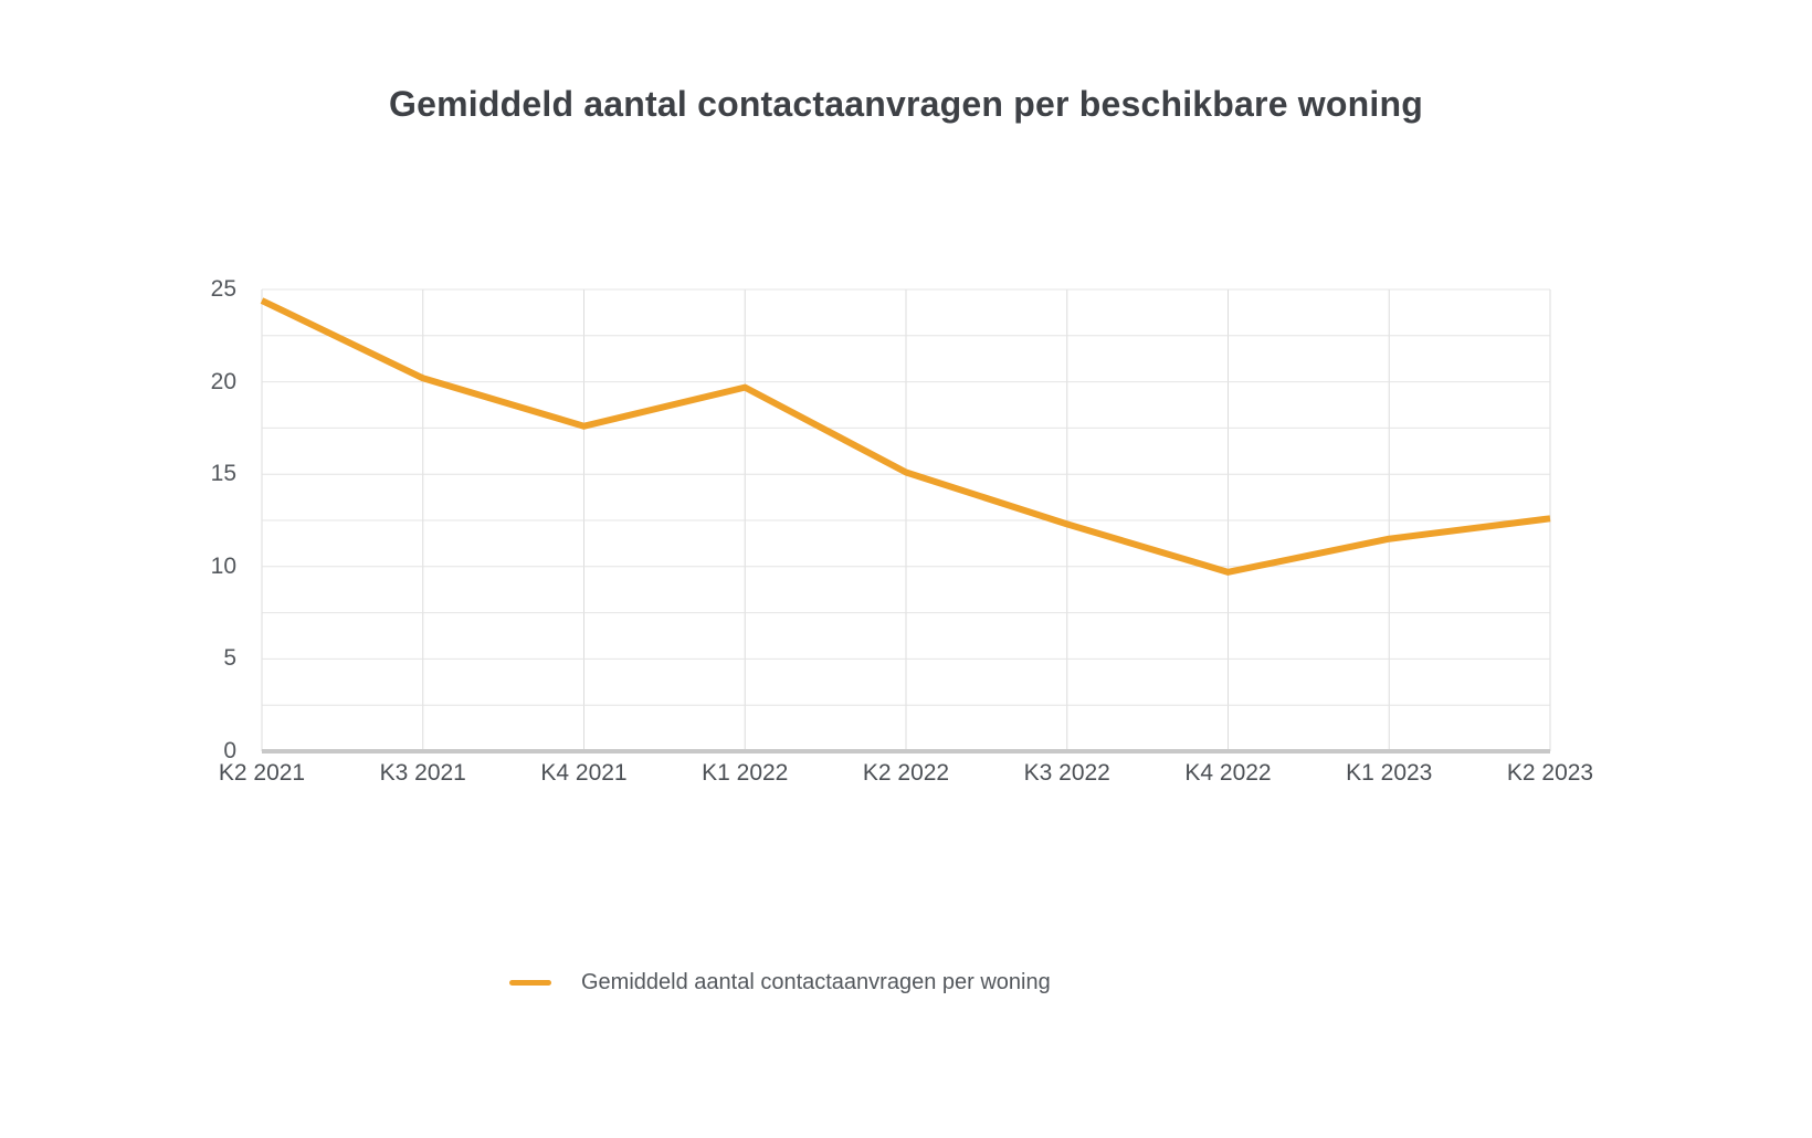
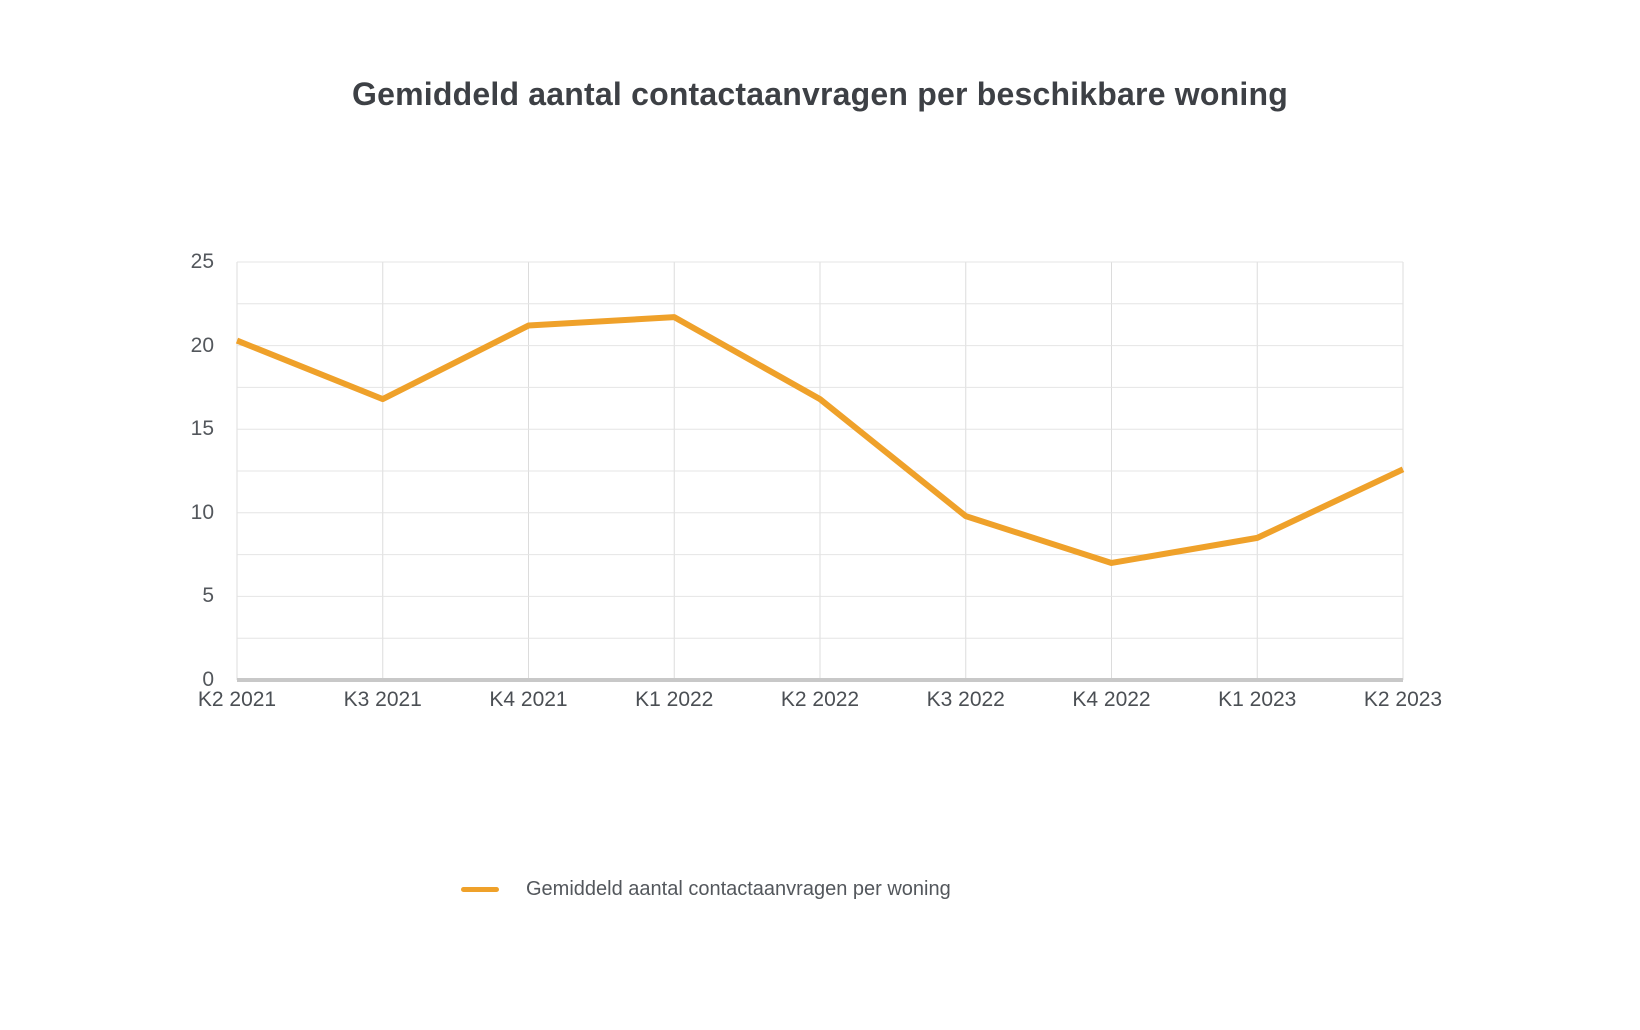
K2 2021: 24.4 -> 20.3
K3 2021: 20.2 -> 16.8
K4 2021: 17.6 -> 21.2
K1 2022: 19.7 -> 21.7
K2 2022: 15.1 -> 16.8
K3 2022: 12.3 -> 9.8
K4 2022: 9.7 -> 7.0
K1 2023: 11.5 -> 8.5
